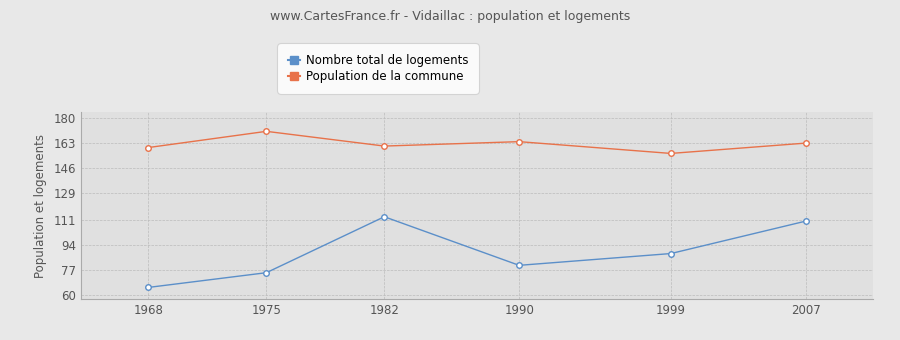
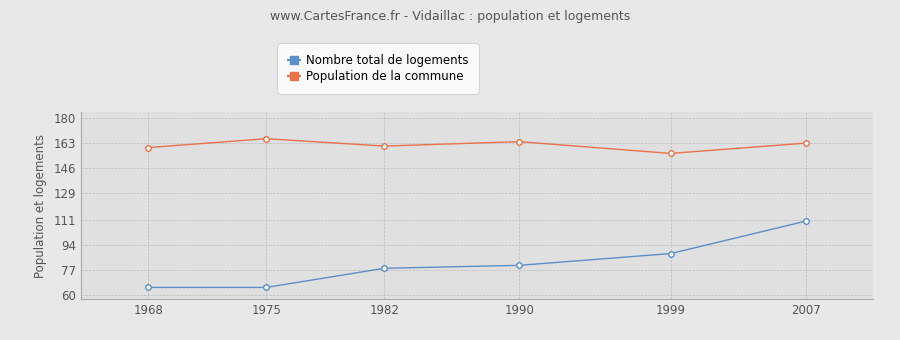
Nombre total de logements/1975: 75 -> 65
Population de la commune/1975: 171 -> 166
Nombre total de logements/1982: 113 -> 78
